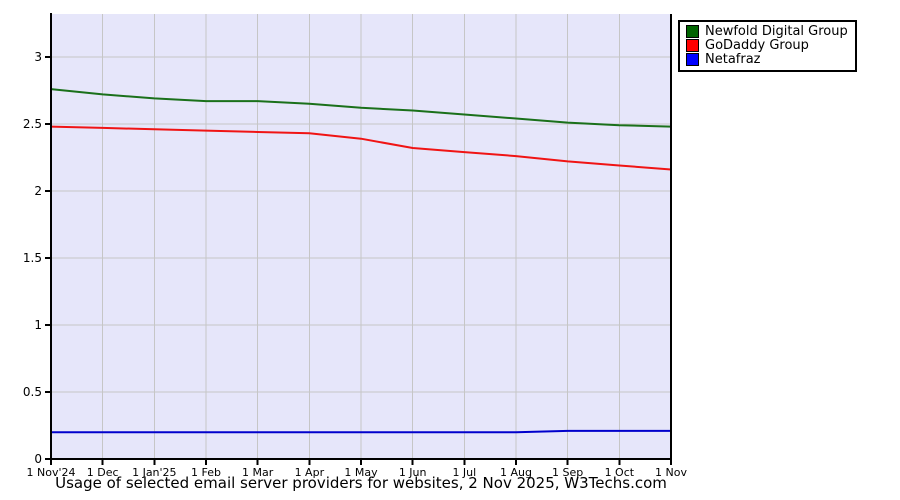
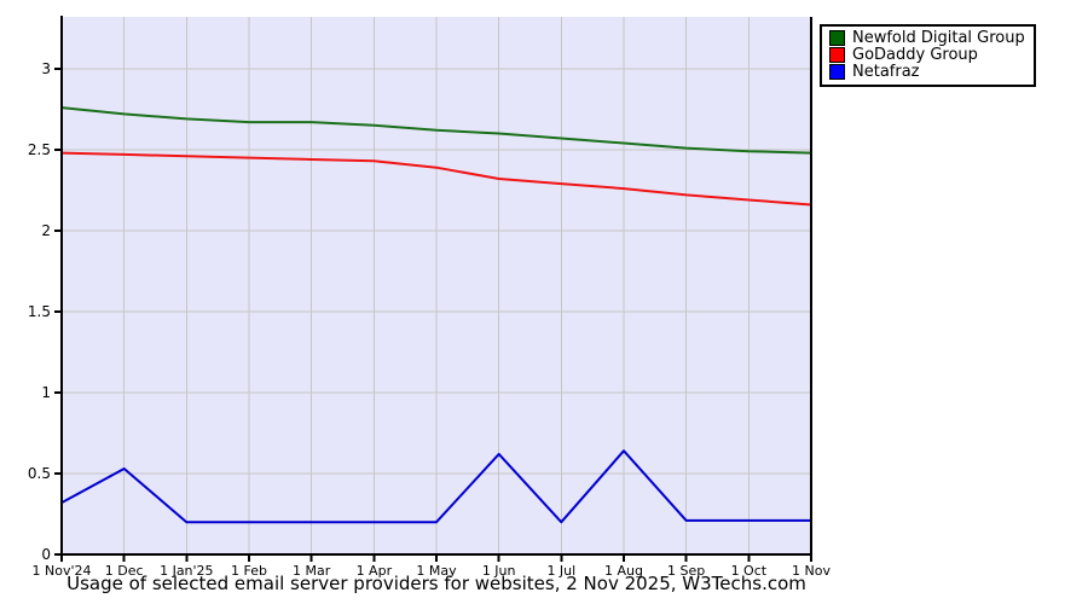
Netafraz/1 Nov'24: 0.20 -> 0.32
Netafraz/1 Dec: 0.20 -> 0.53
Netafraz/1 Jun: 0.20 -> 0.62
Netafraz/1 Aug: 0.20 -> 0.64
